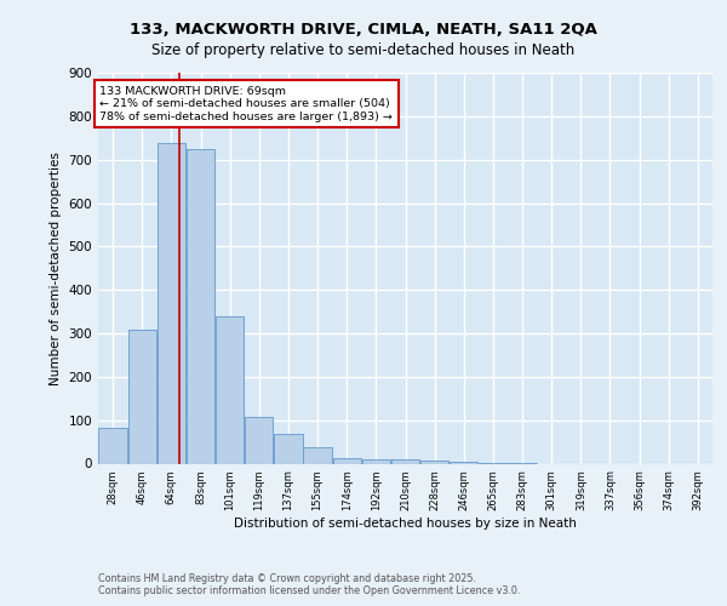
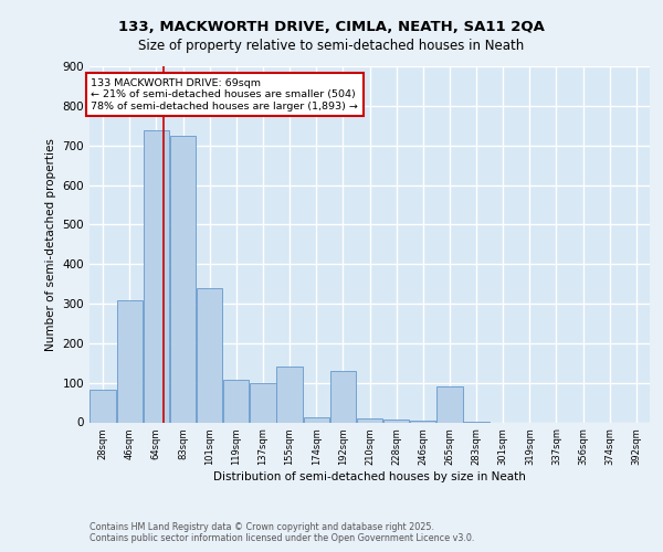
137sqm: 68 -> 100
155sqm: 38 -> 140
192sqm: 11 -> 130
265sqm: 1 -> 90
